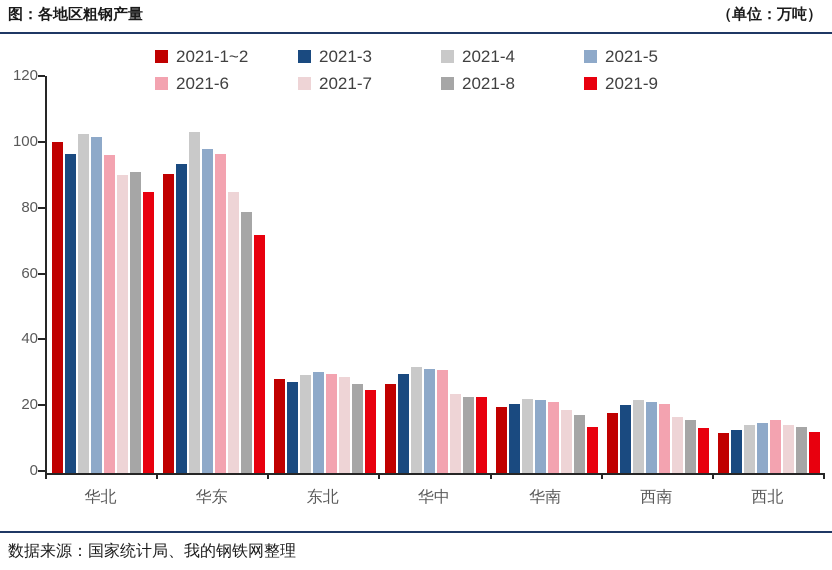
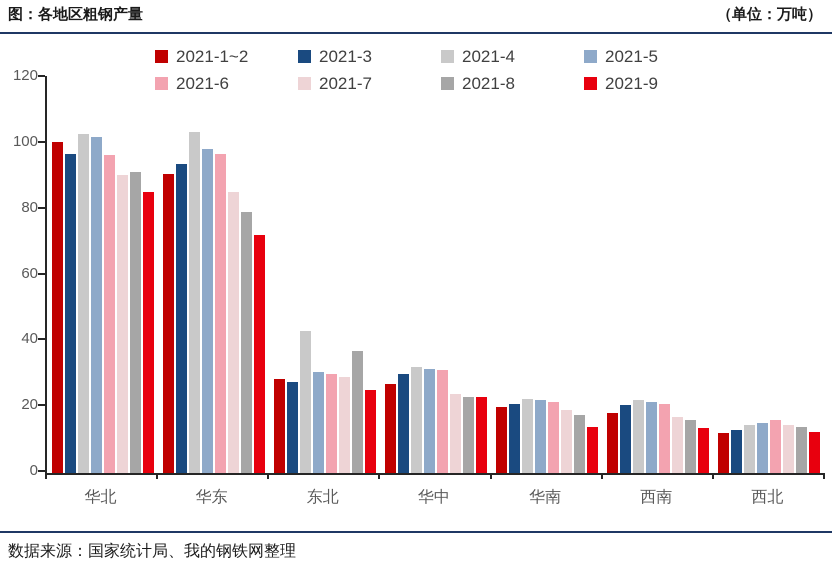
2021-4/东北: 30 -> 43
2021-8/东北: 27 -> 37
